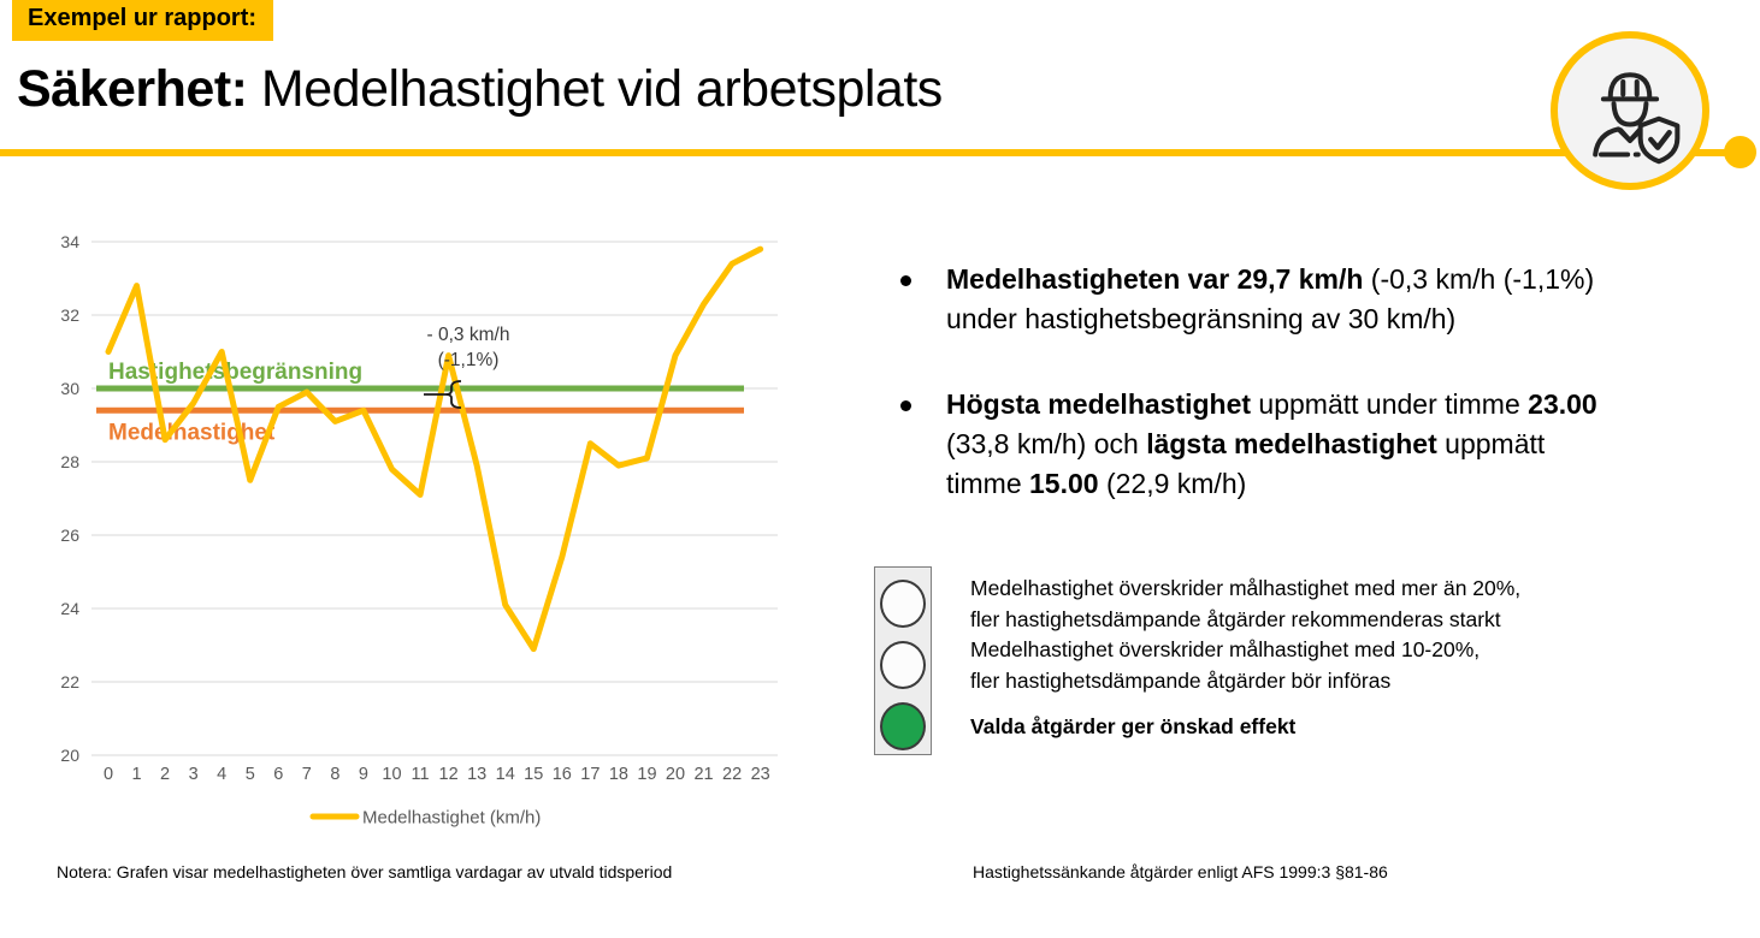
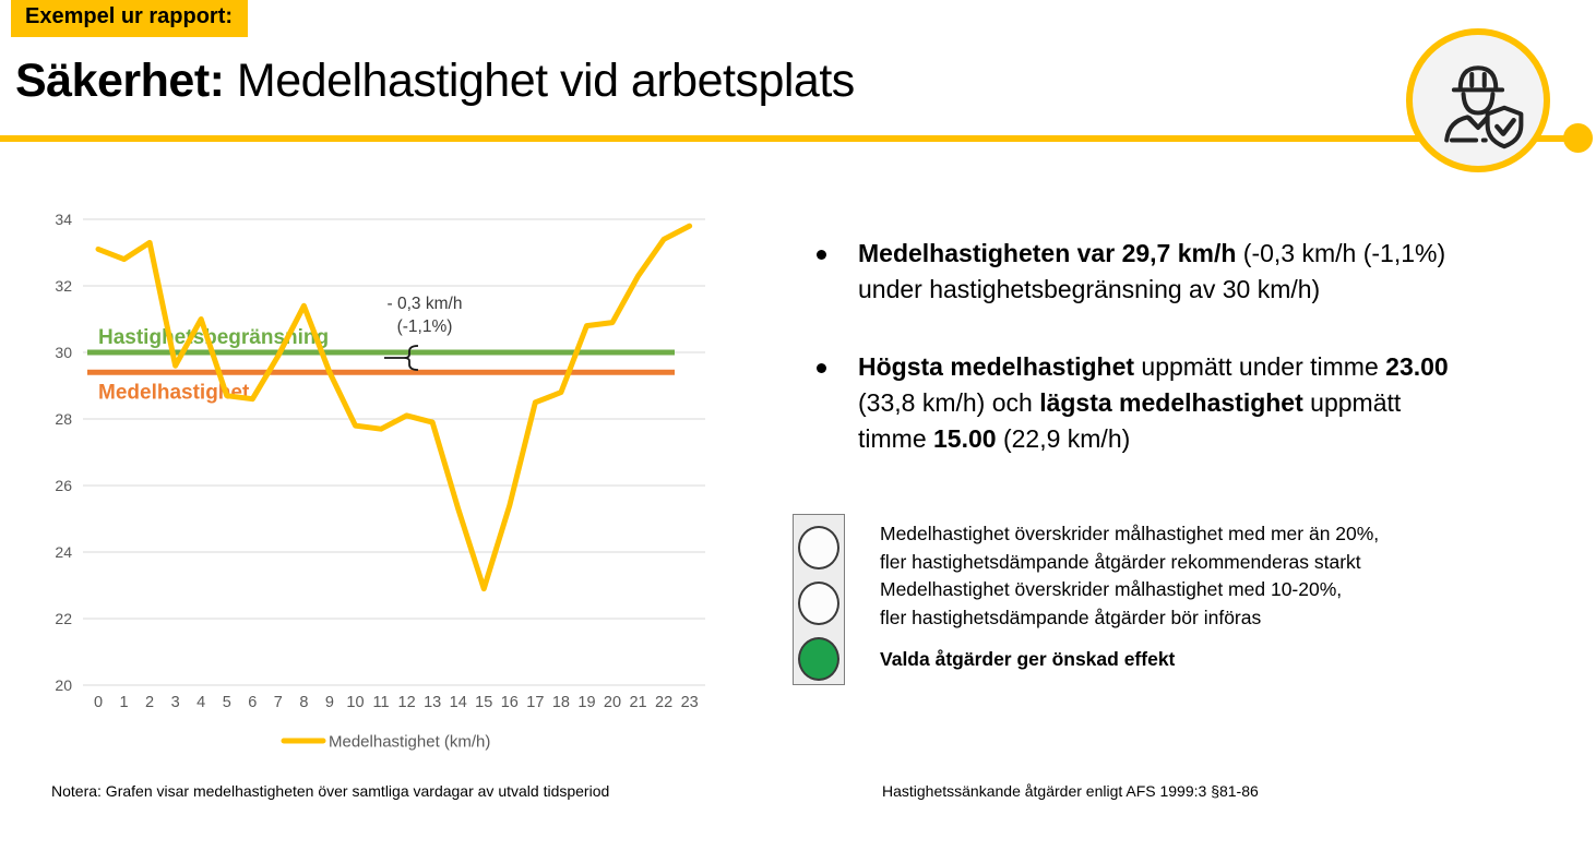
0: 31.0 -> 33.1
2: 28.6 -> 33.3
5: 27.5 -> 28.7
6: 29.5 -> 28.6
8: 29.1 -> 31.4
11: 27.1 -> 27.7
12: 30.9 -> 28.1
14: 24.1 -> 25.3
18: 27.9 -> 28.8
19: 28.1 -> 30.8
